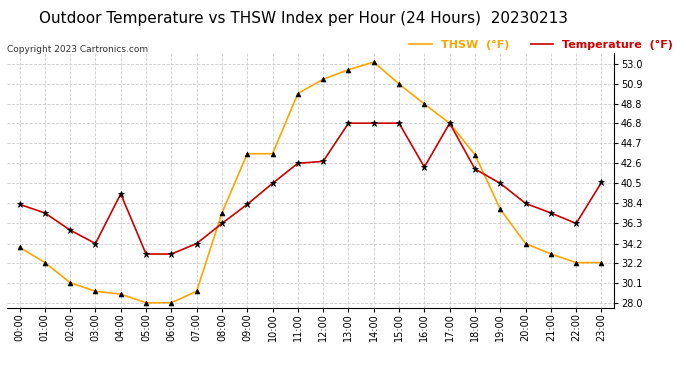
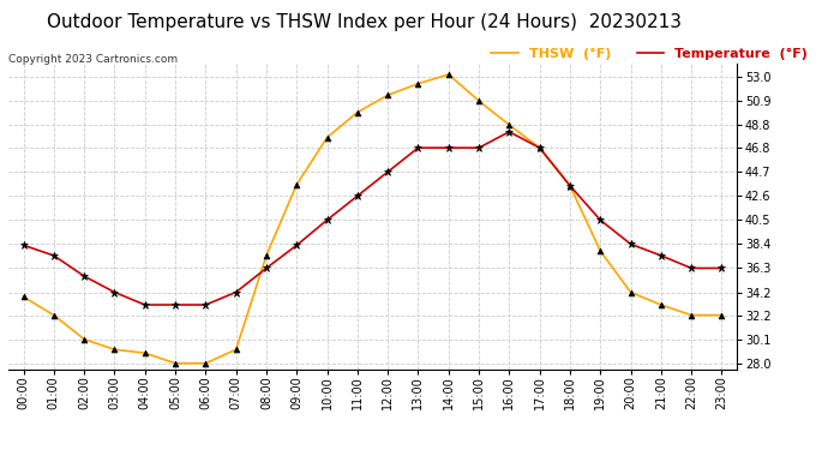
Temperature (°F)/04:00: 39.4 -> 33.1
THSW (°F)/10:00: 43.6 -> 47.7
Temperature (°F)/12:00: 42.8 -> 44.7
Temperature (°F)/16:00: 42.2 -> 48.2
Temperature (°F)/18:00: 42.0 -> 43.5
Temperature (°F)/23:00: 40.6 -> 36.3
